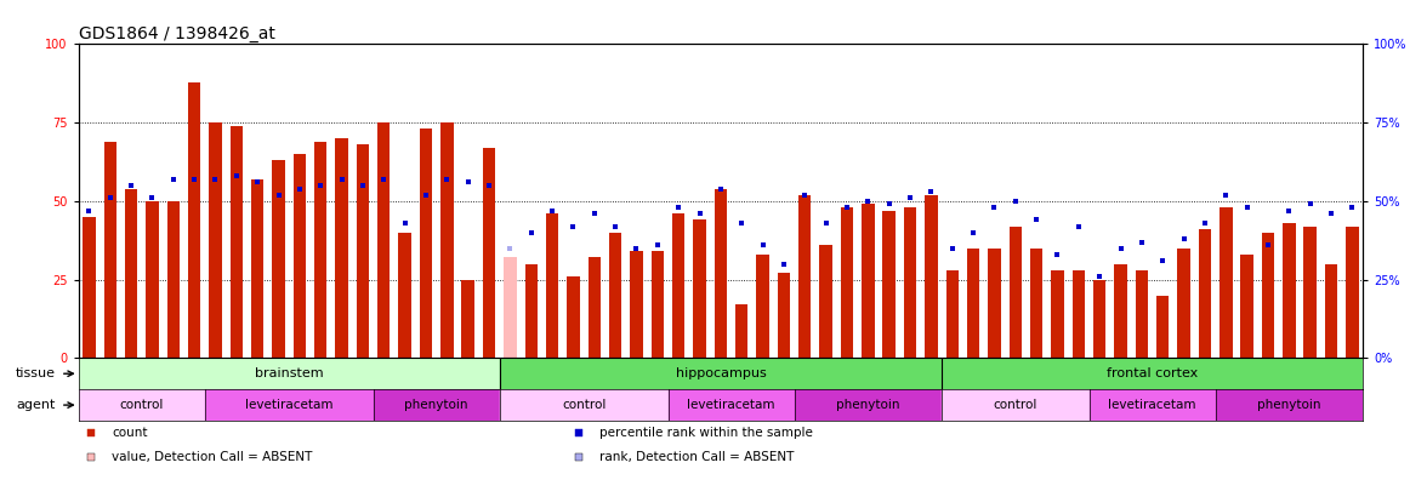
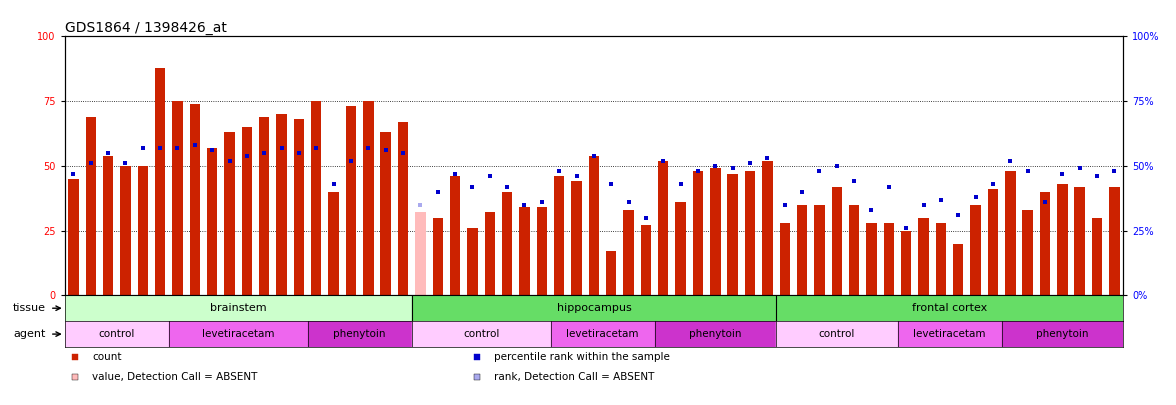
GSM53416: 25 -> 63
